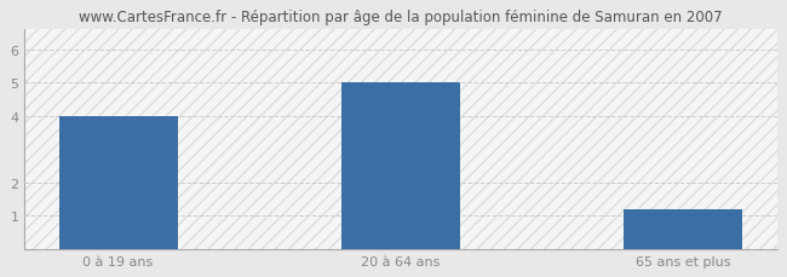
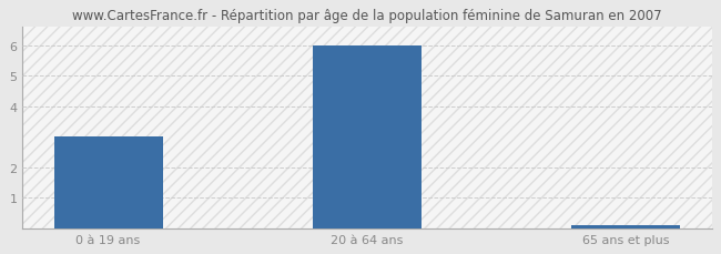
0 à 19 ans: 4.0 -> 3.0
20 à 64 ans: 5.0 -> 6.0
65 ans et plus: 1.2 -> 0.1
